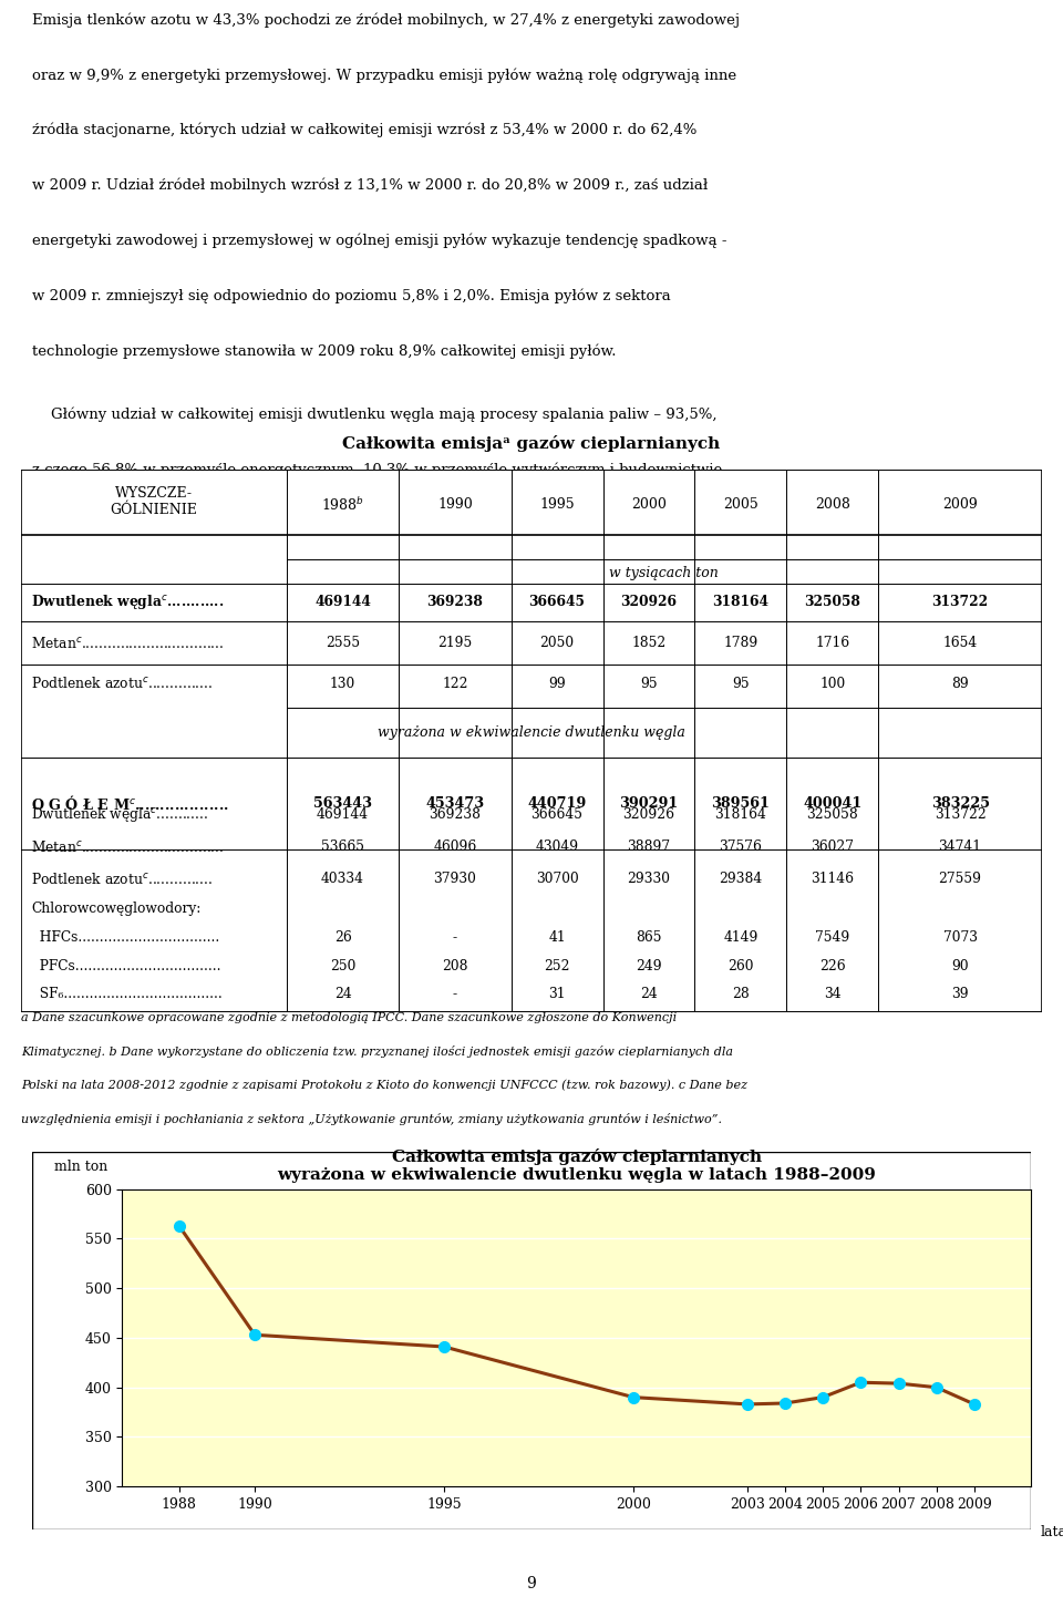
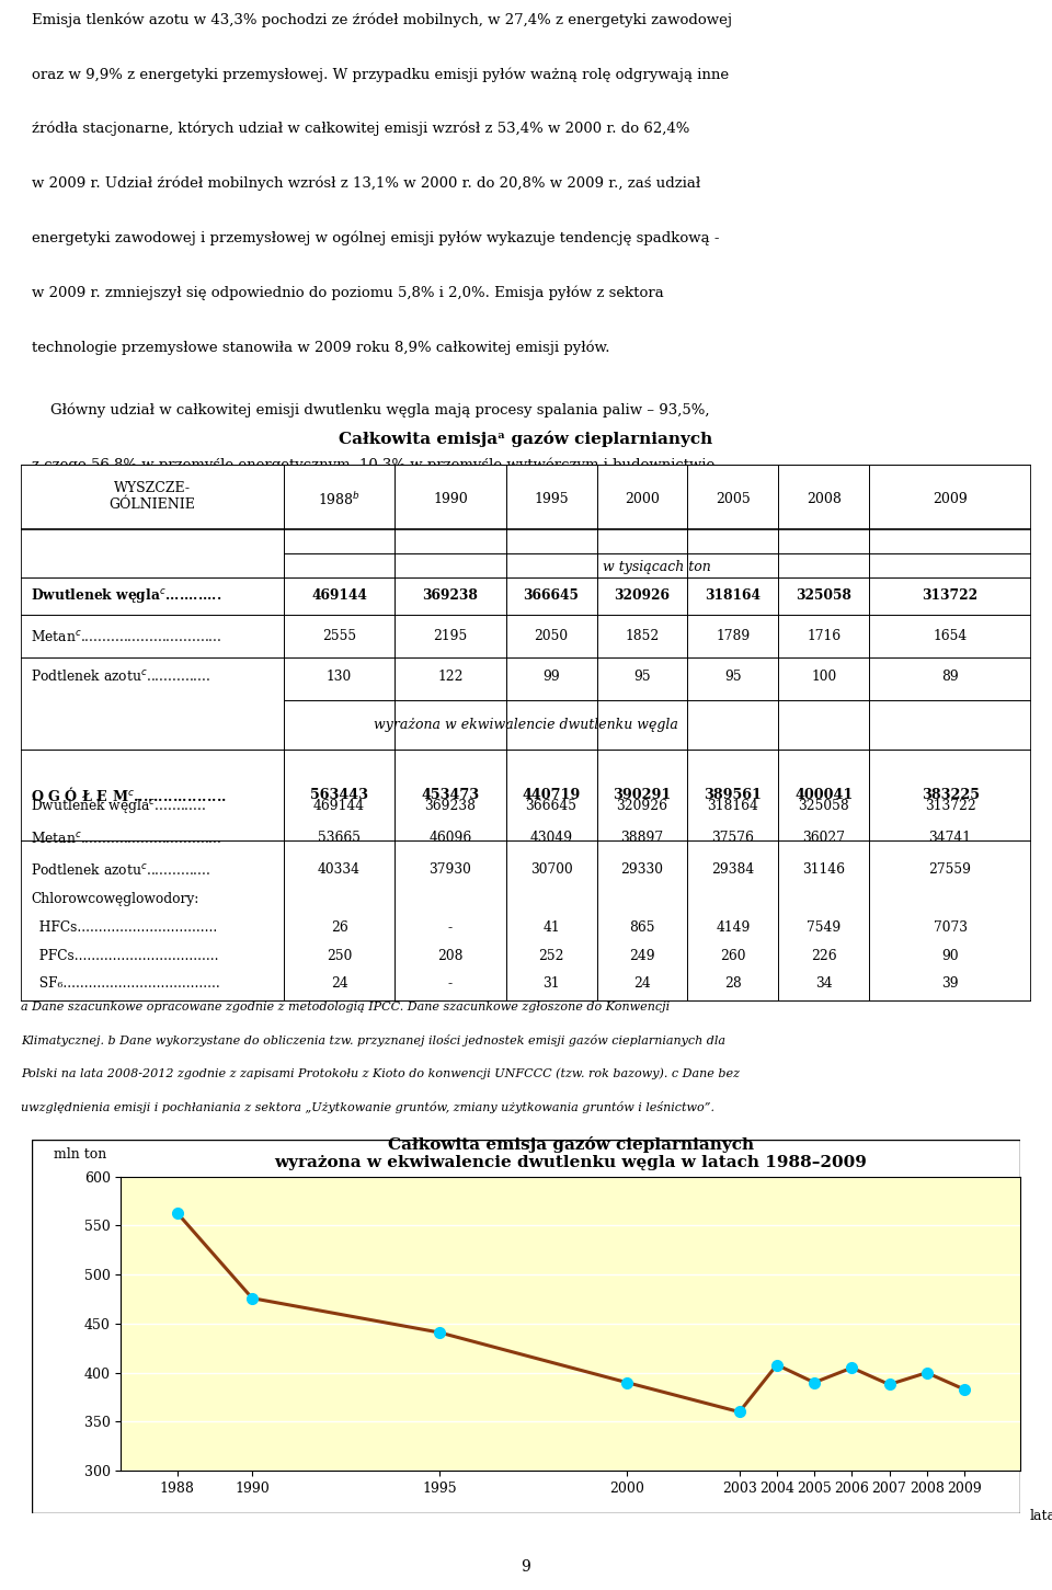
1990: 453 -> 476
2003: 383 -> 360
2004: 384 -> 408
2007: 404 -> 388
